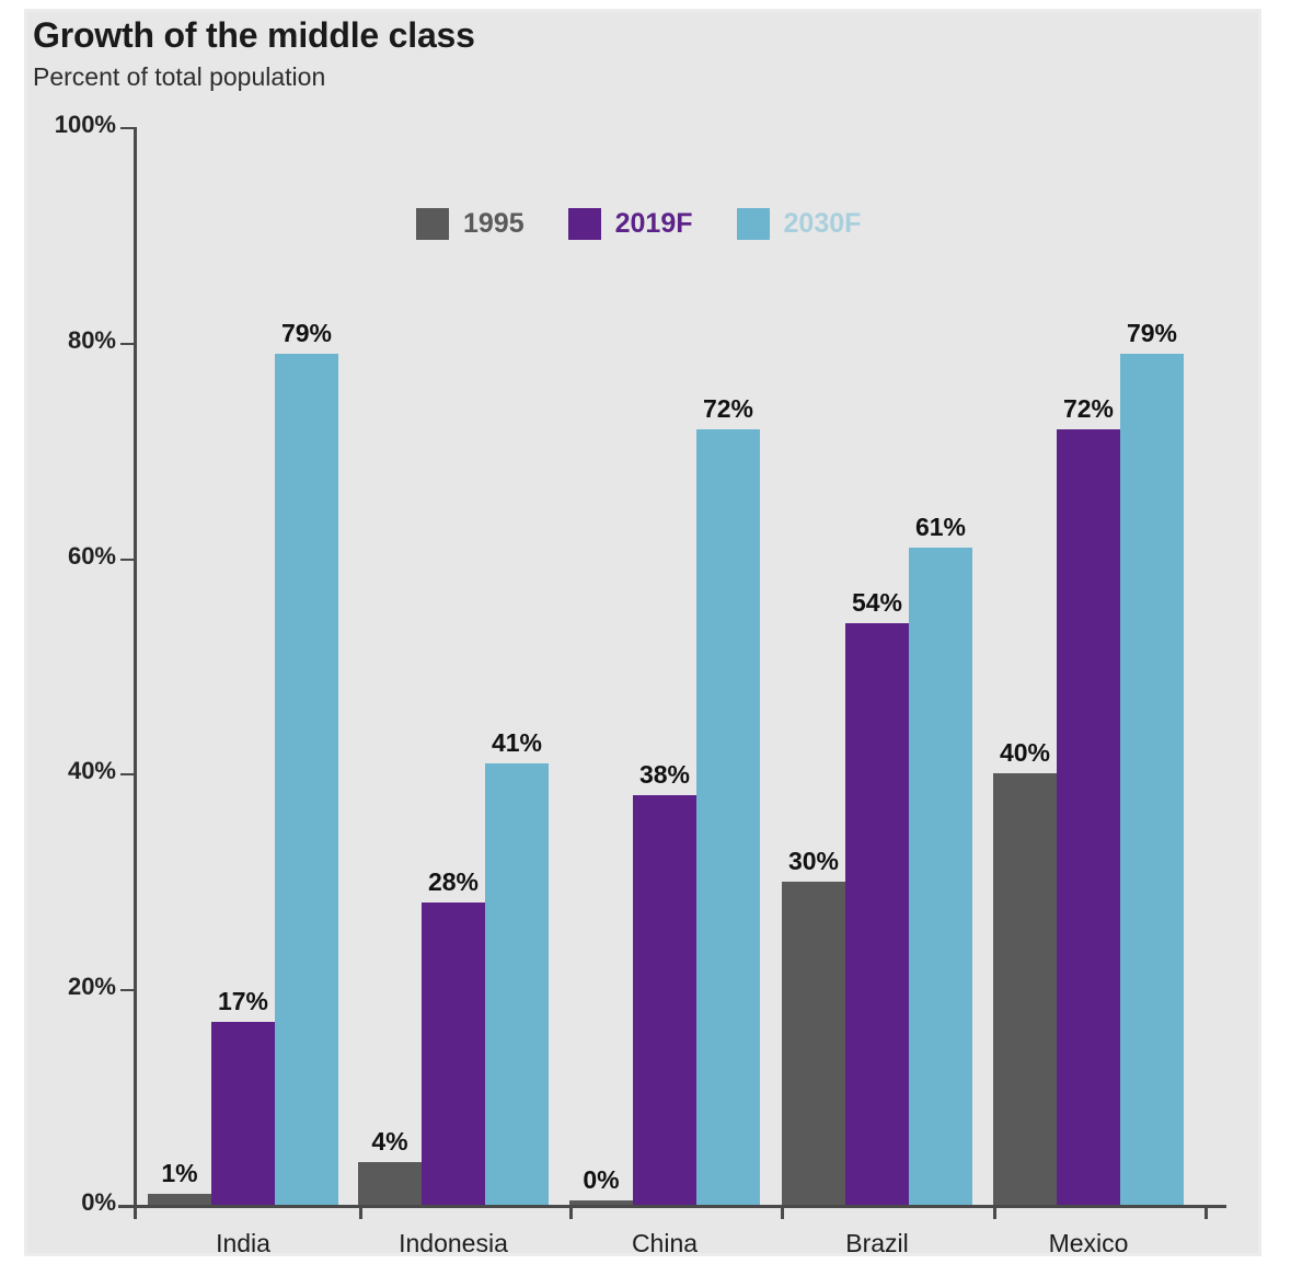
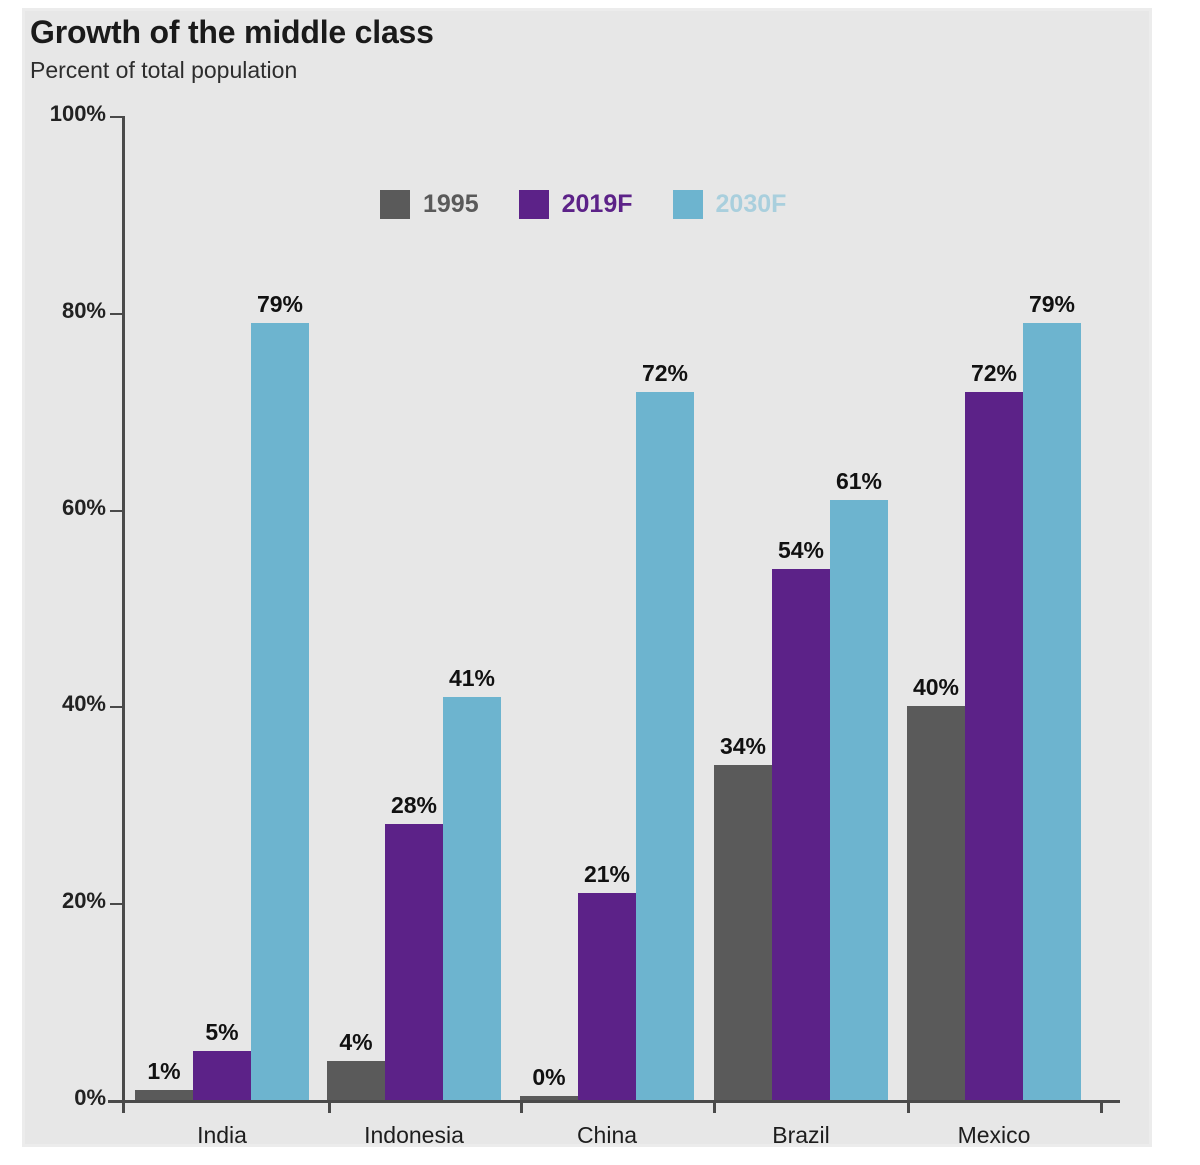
2019F/India: 17% -> 5%
2019F/China: 38% -> 21%
1995/Brazil: 30% -> 34%
